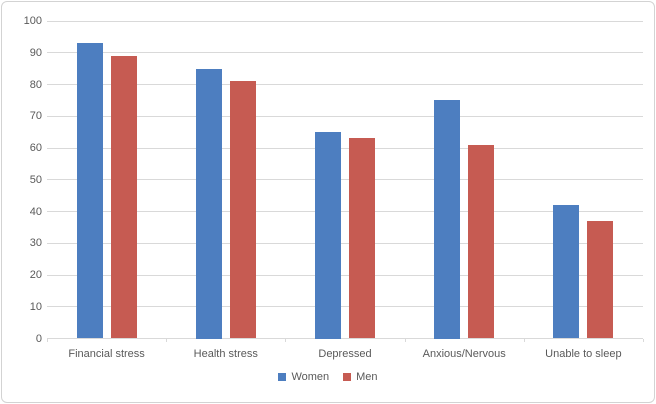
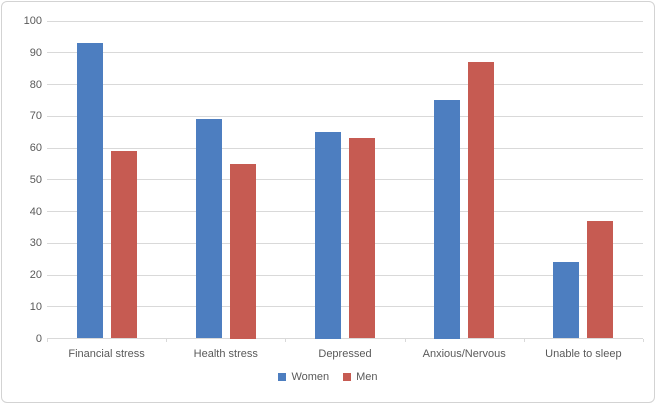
Men/Financial stress: 89 -> 59
Women/Health stress: 85 -> 69
Men/Health stress: 81 -> 55
Men/Anxious/Nervous: 61 -> 87
Women/Unable to sleep: 42 -> 24
